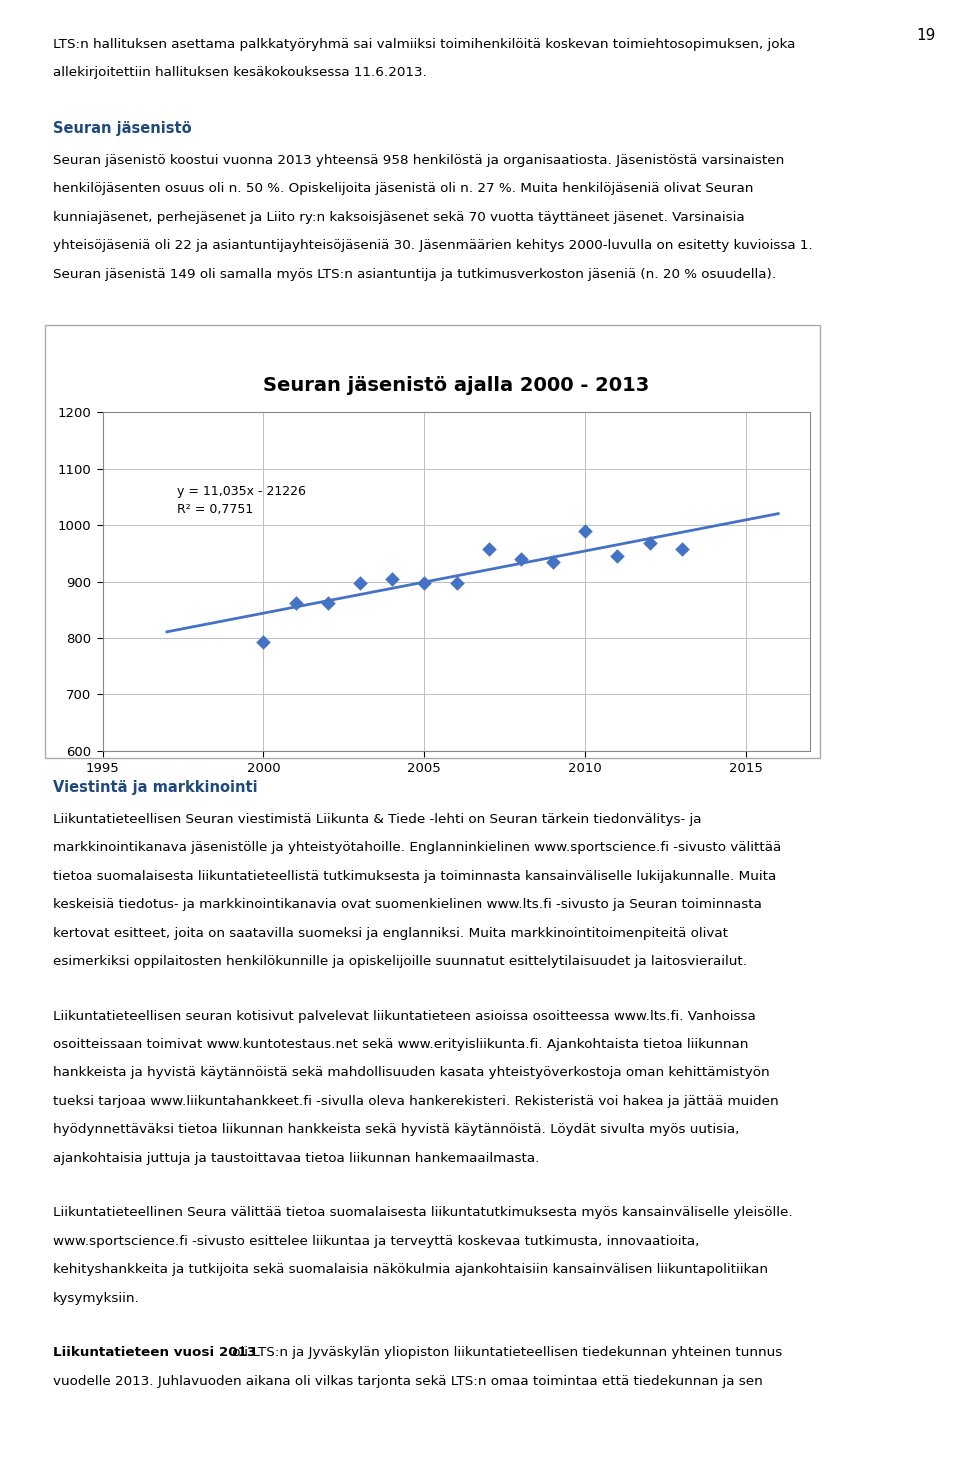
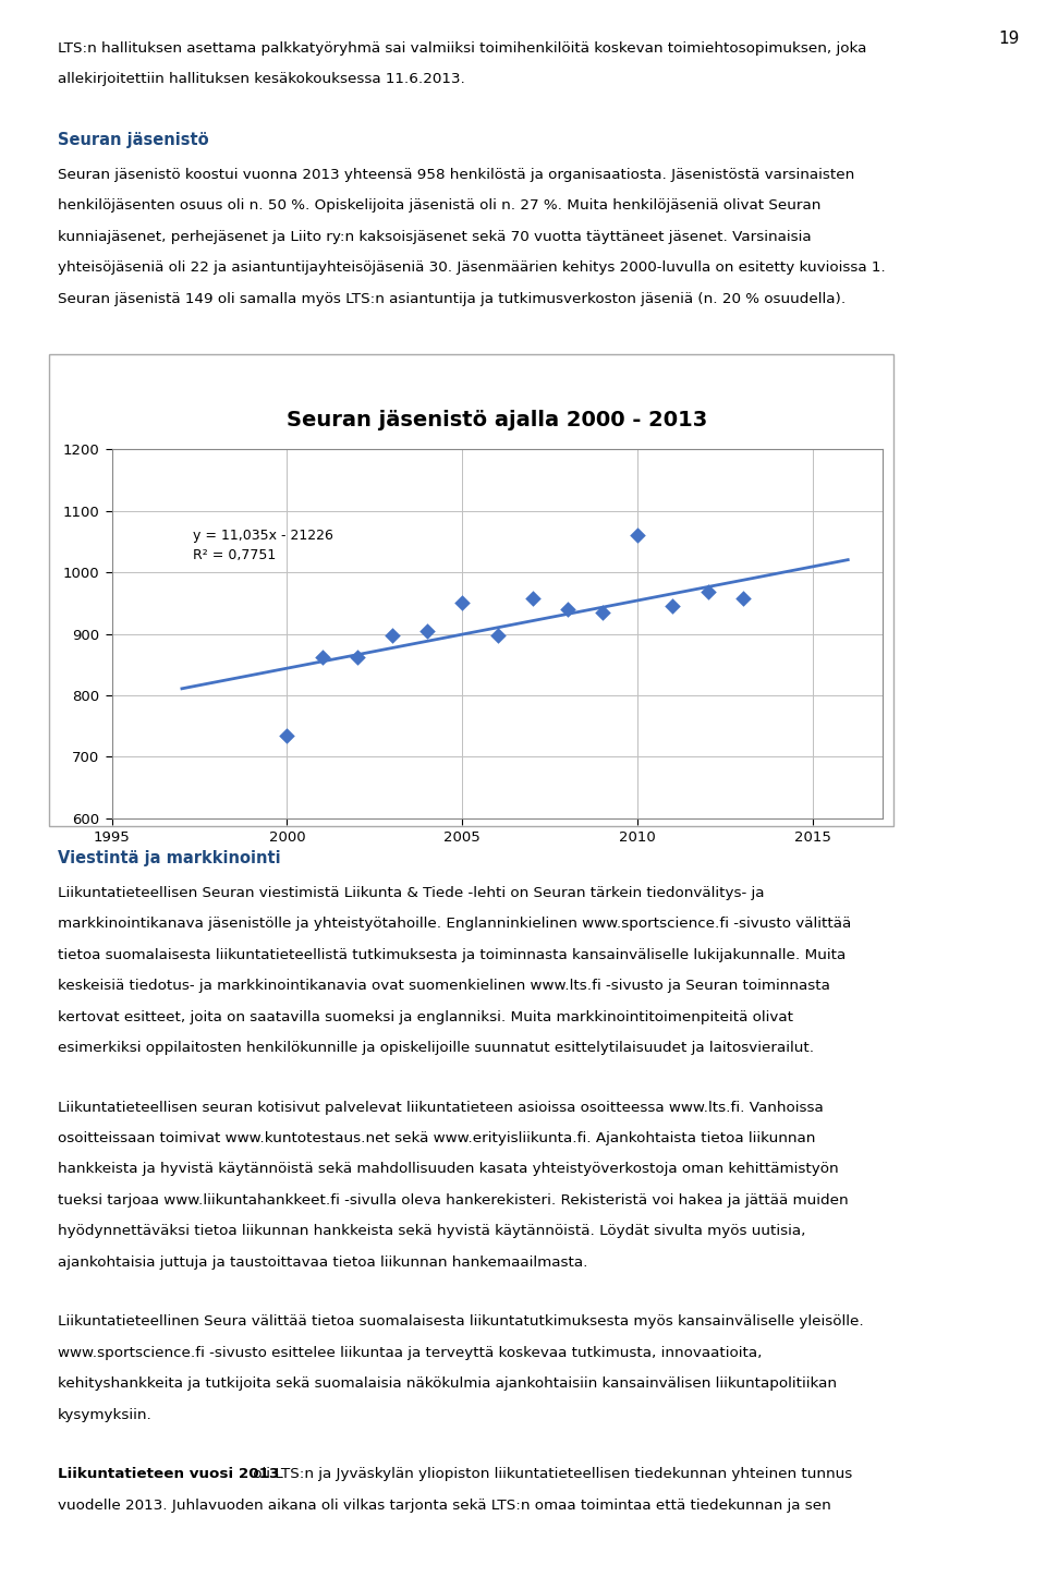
2000: 793 -> 734
2005: 898 -> 950
2010: 990 -> 1060
